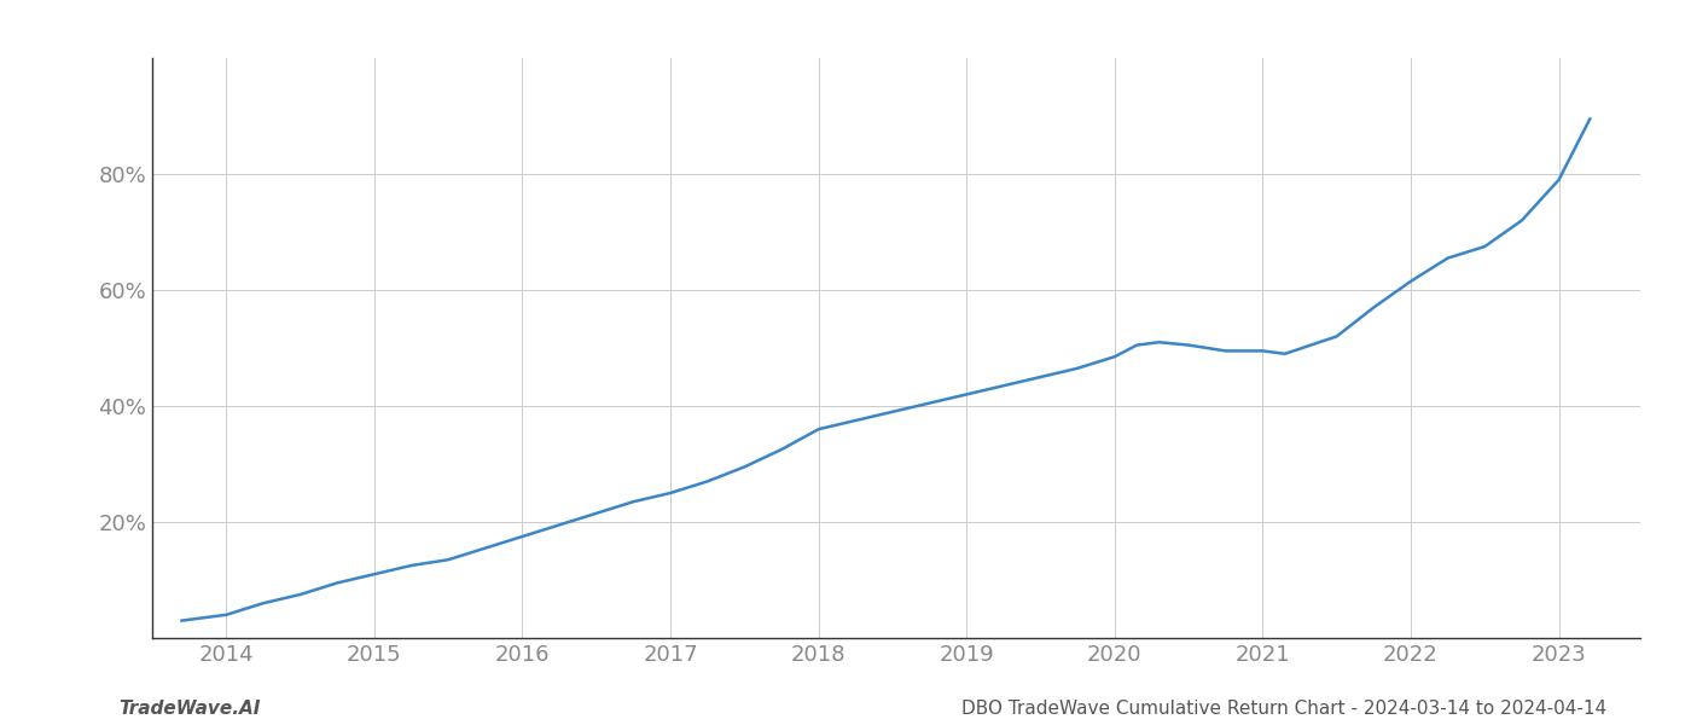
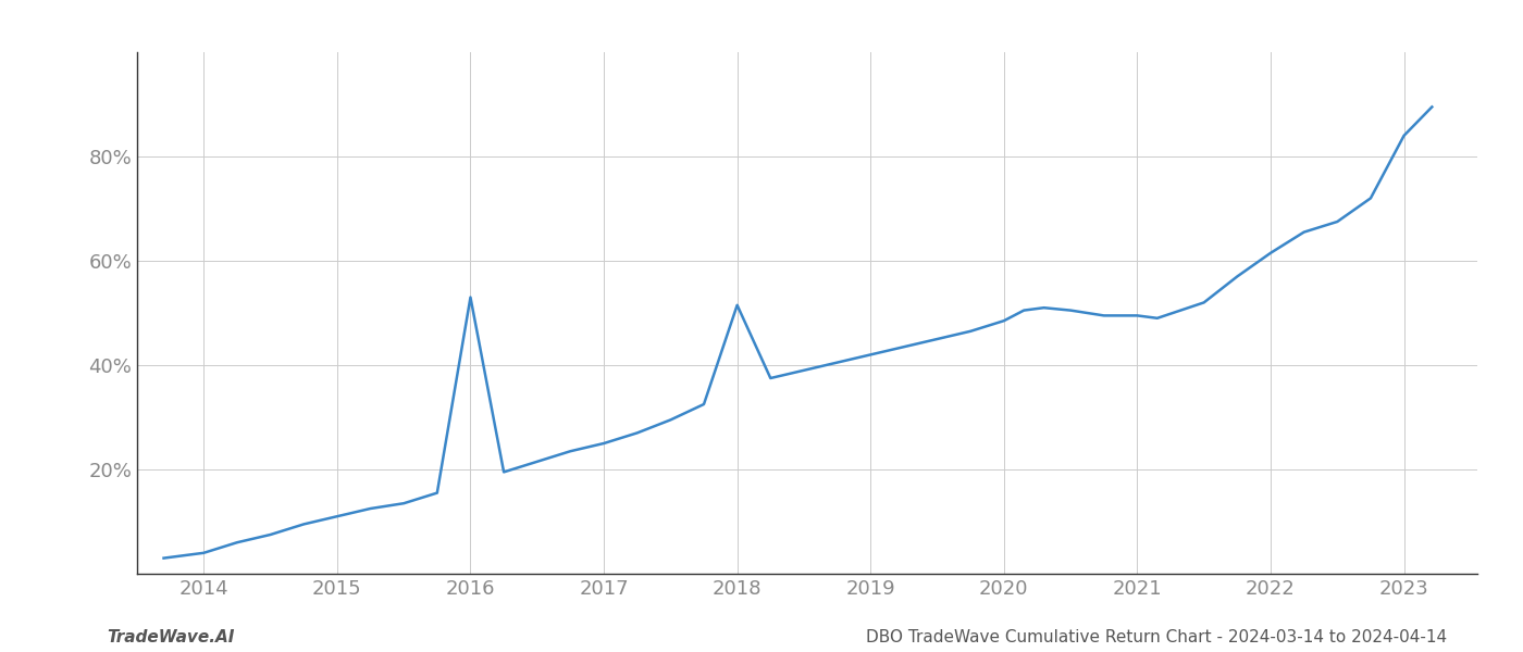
2016: 17.5% -> 53.0%
2018: 36.0% -> 51.5%
2023: 79.0% -> 84.0%
